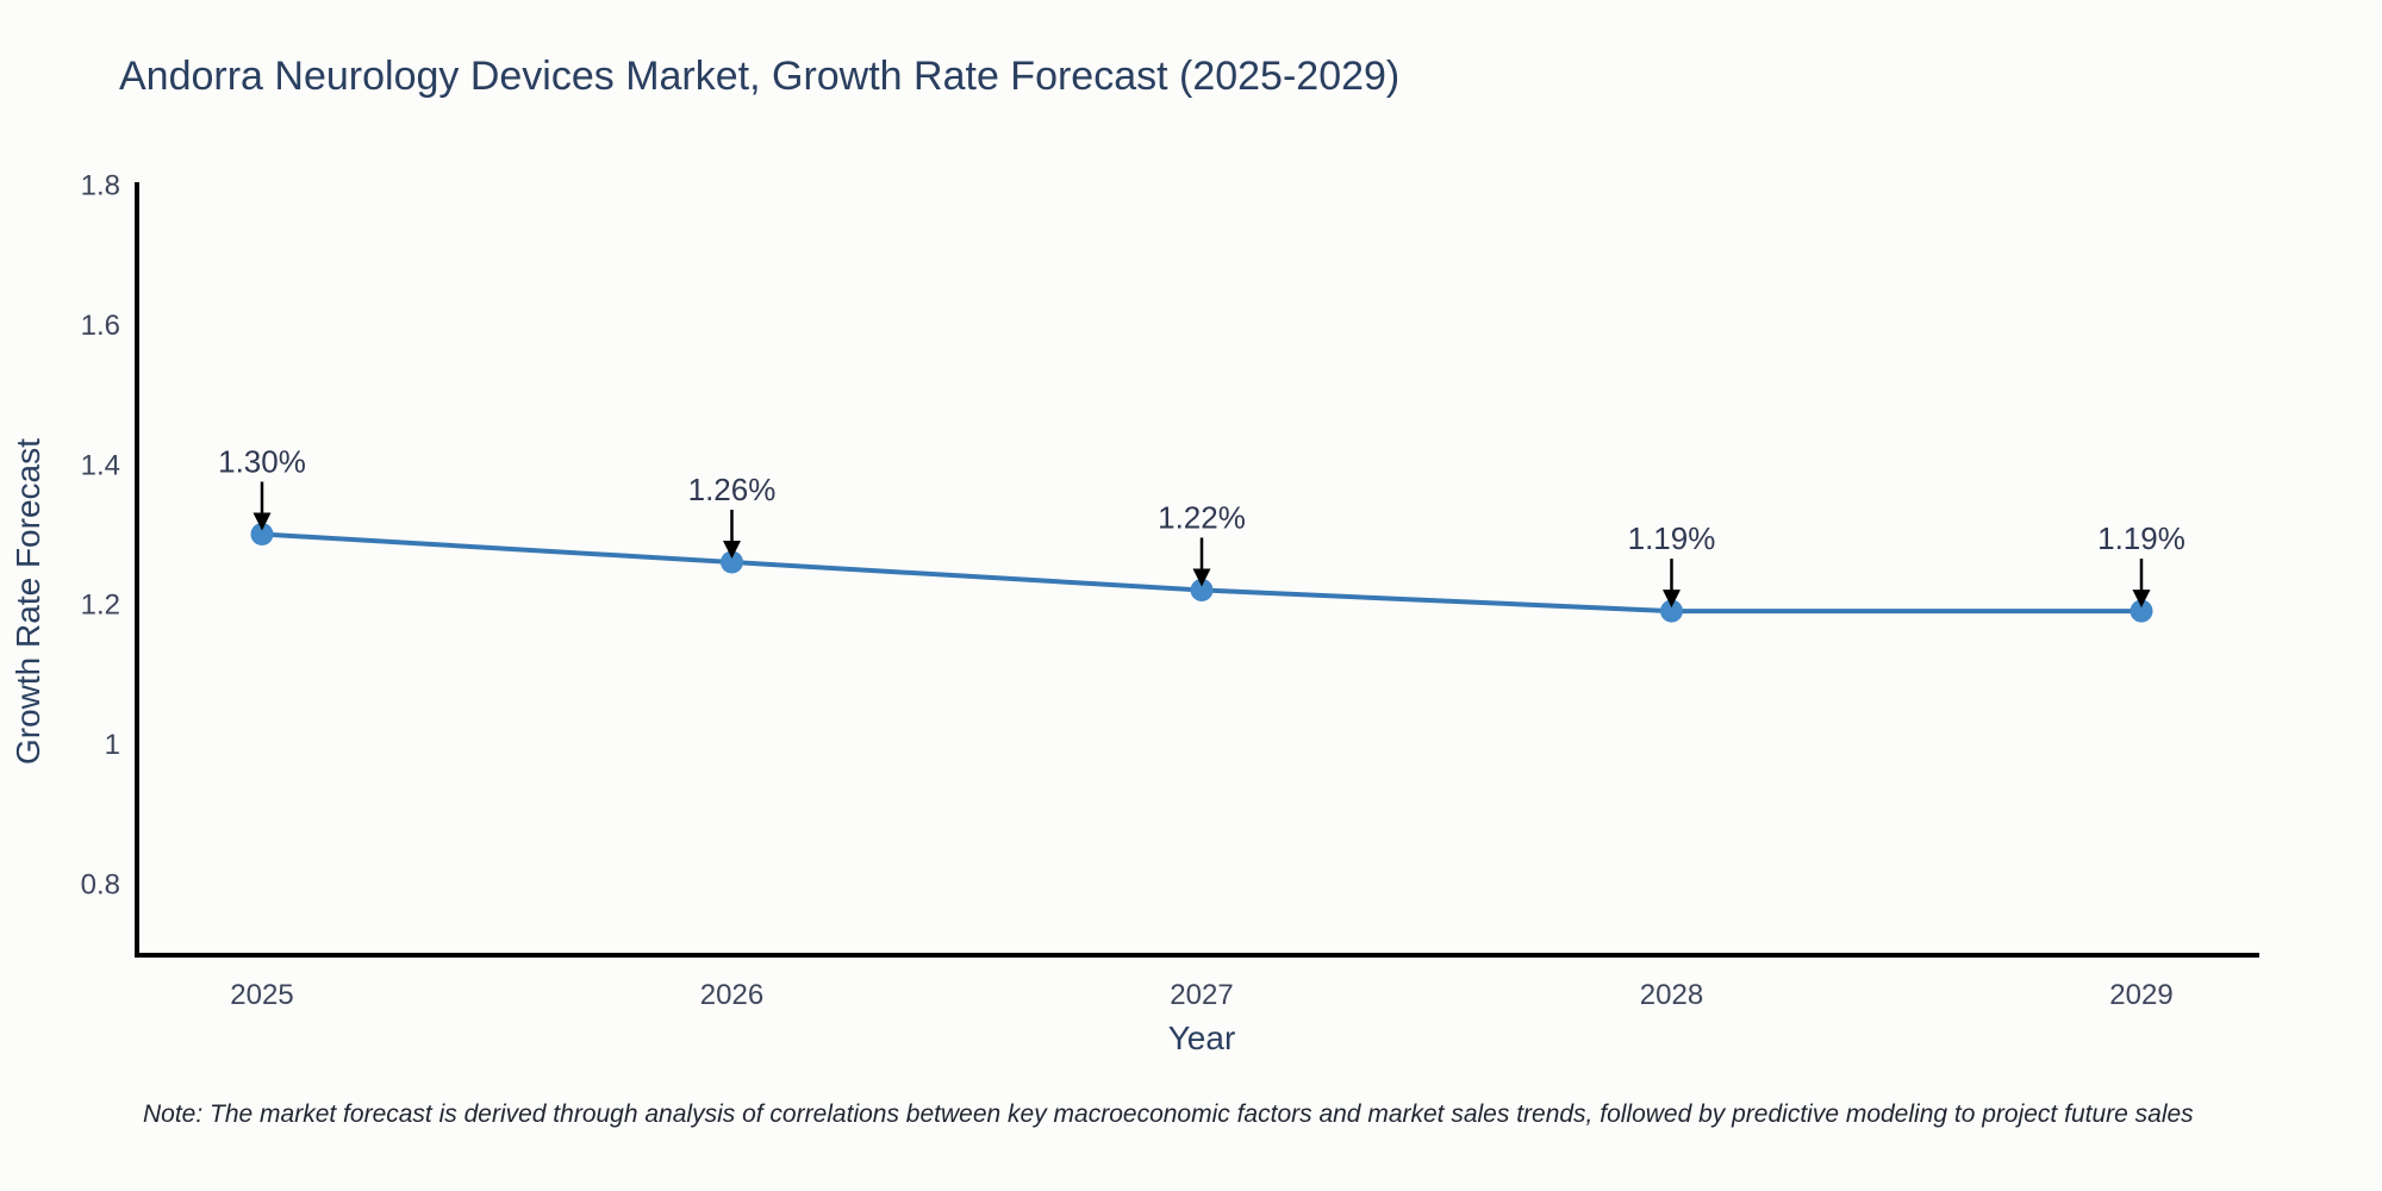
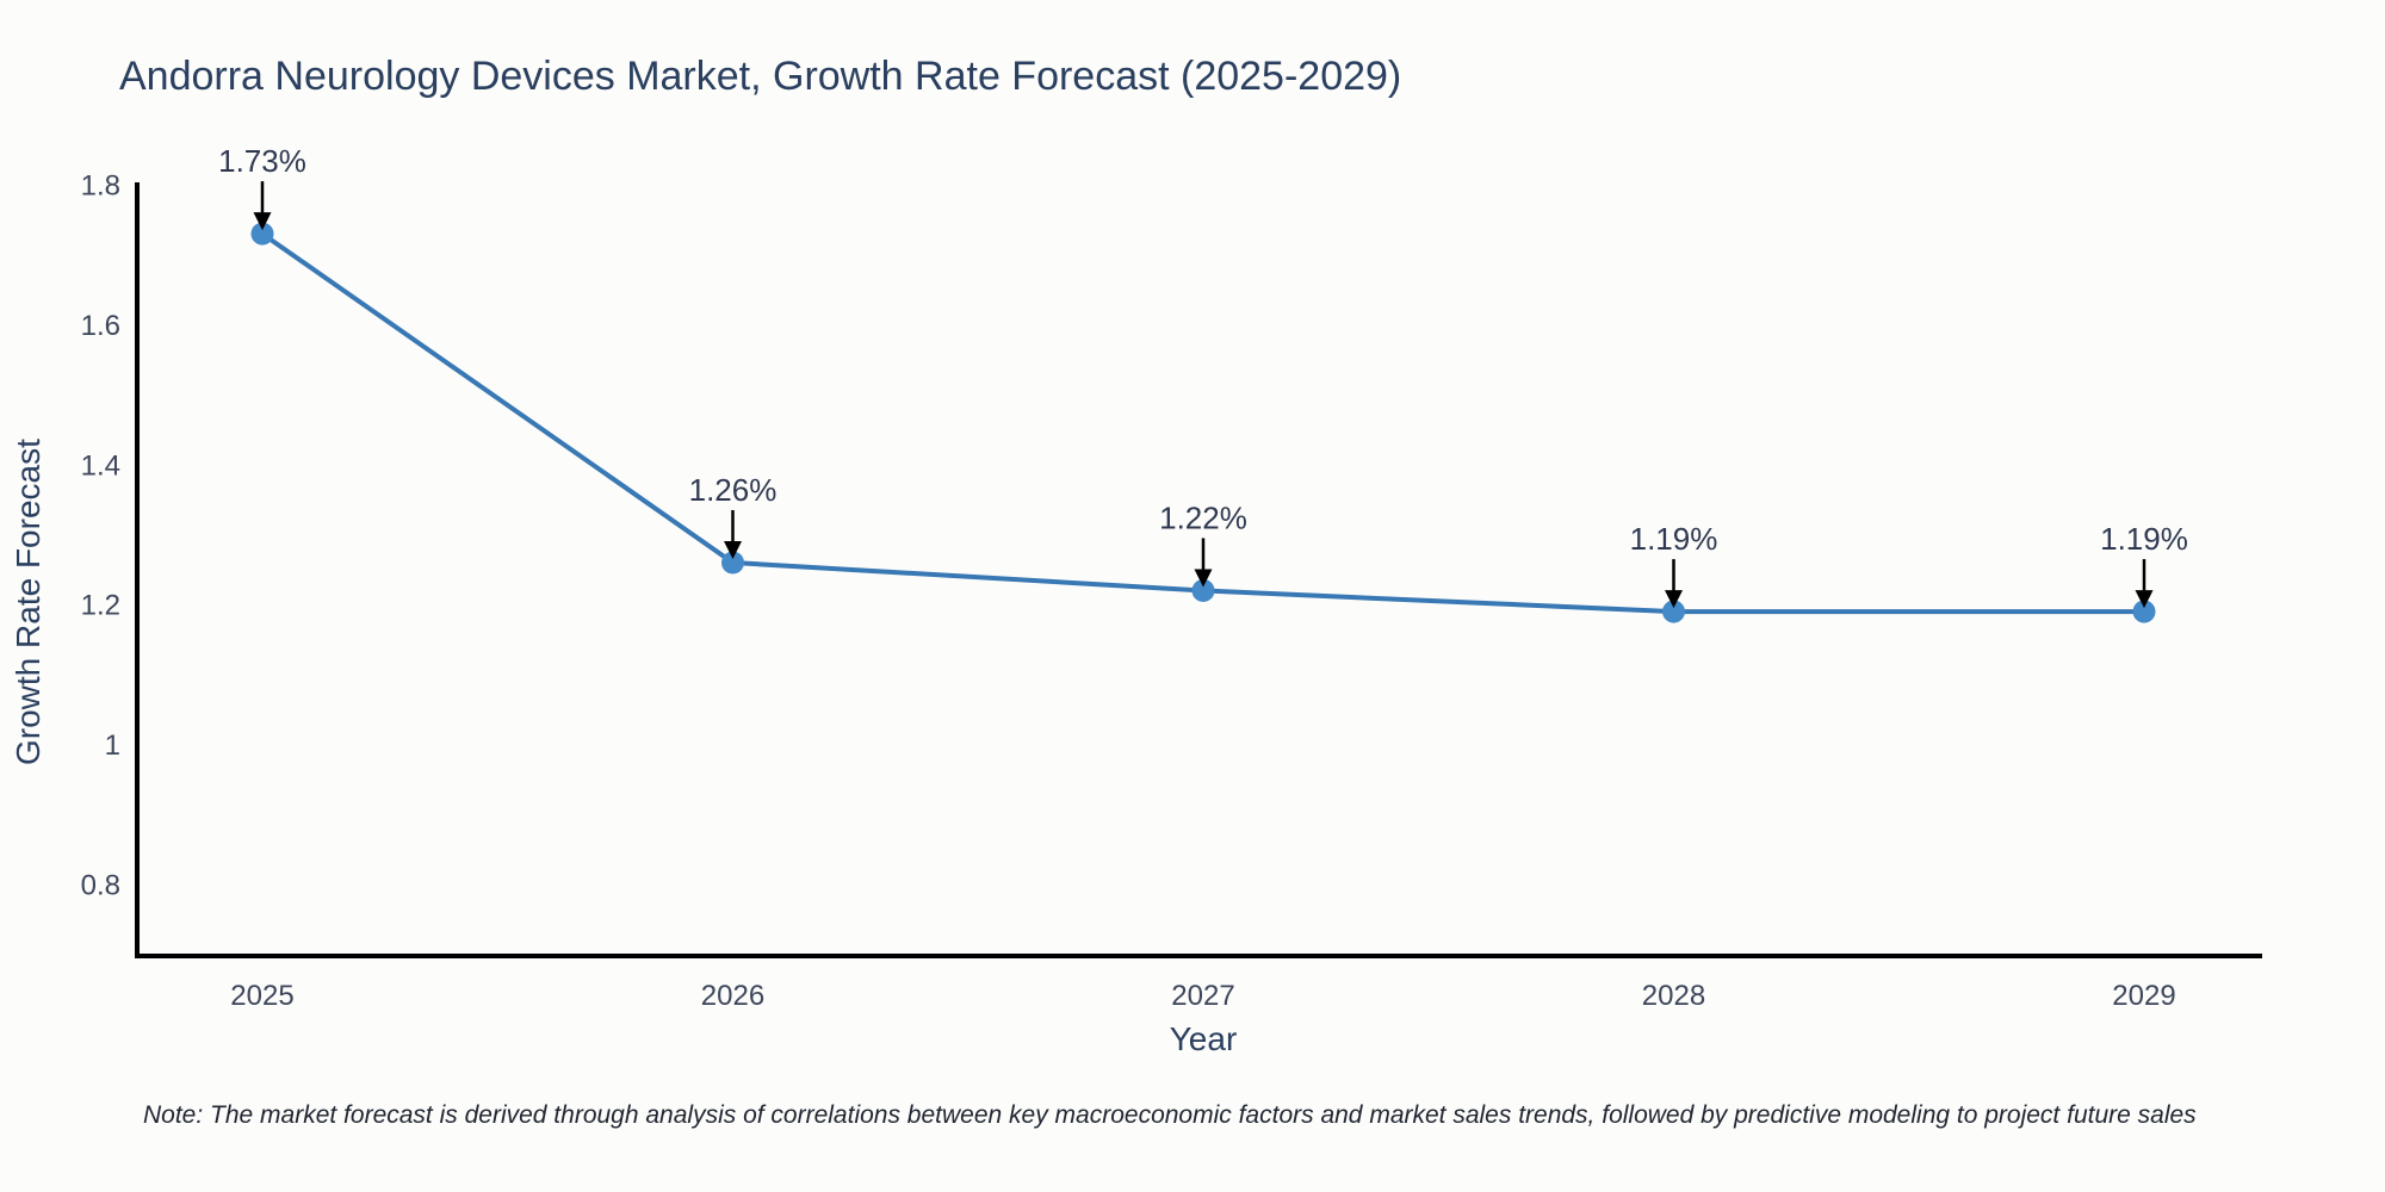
2025: 1.30% -> 1.73%
